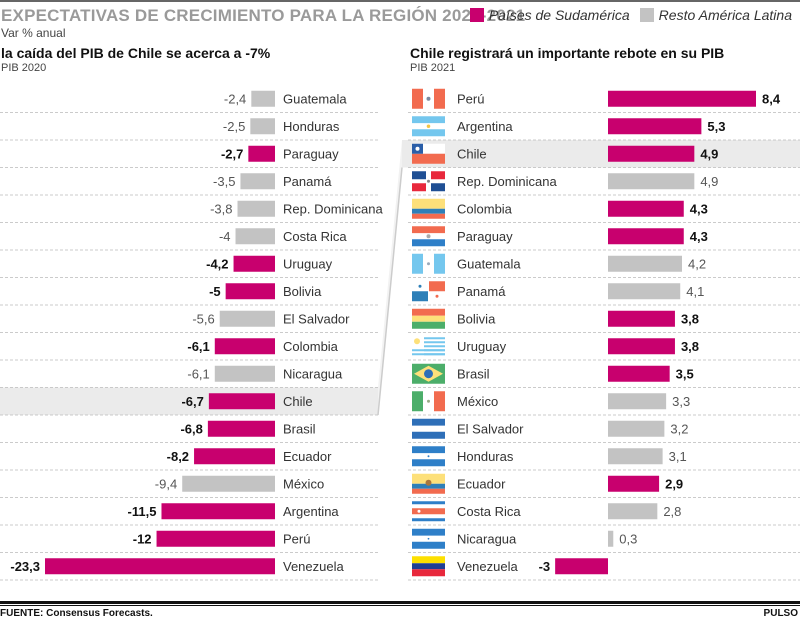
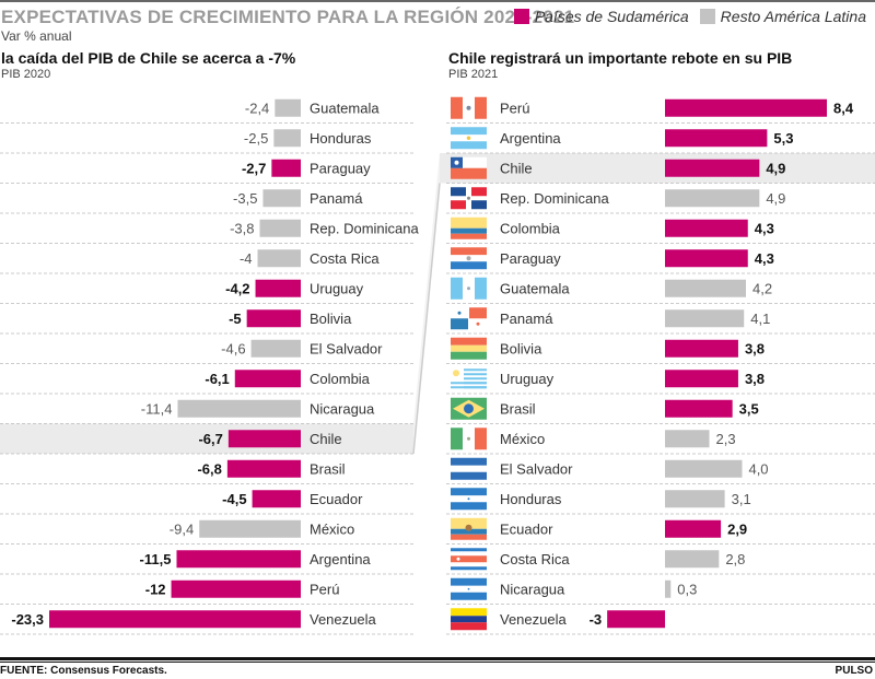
la caída del PIB de Chile se acerca a -7%/El Salvador: -5,6 -> -4,6
la caída del PIB de Chile se acerca a -7%/Nicaragua: -6,1 -> -11,4
la caída del PIB de Chile se acerca a -7%/Ecuador: -8,2 -> -4,5
Chile registrará un importante rebote en su PIB/México: 3,3 -> 2,3
Chile registrará un importante rebote en su PIB/El Salvador: 3,2 -> 4,0
